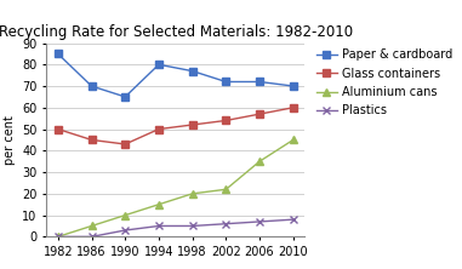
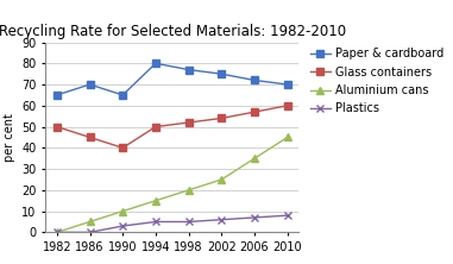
Paper & cardboard/1982: 85 -> 65
Glass containers/1990: 43 -> 40
Paper & cardboard/2002: 72 -> 75
Aluminium cans/2002: 22 -> 25
